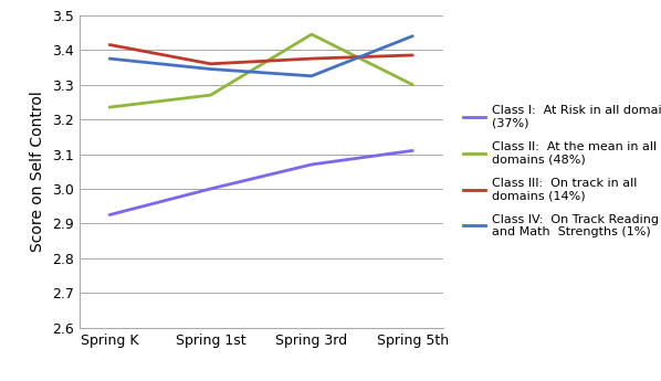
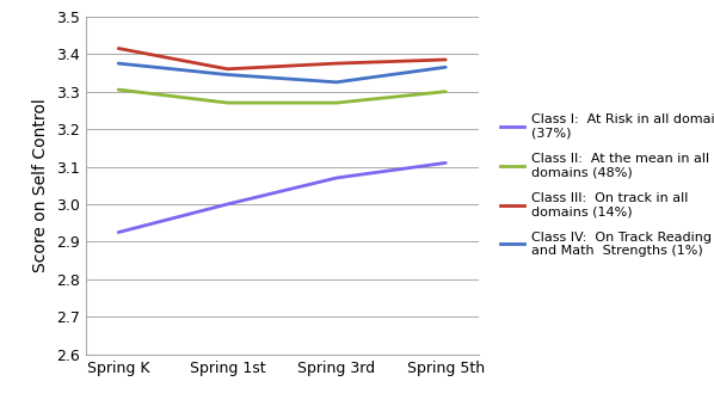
Class II: At the mean in all domains (48%)/Spring K: 3.235 -> 3.305
Class II: At the mean in all domains (48%)/Spring 3rd: 3.445 -> 3.270
Class IV: On Track Reading and Math Strengths (1%)/Spring 5th: 3.440 -> 3.365
